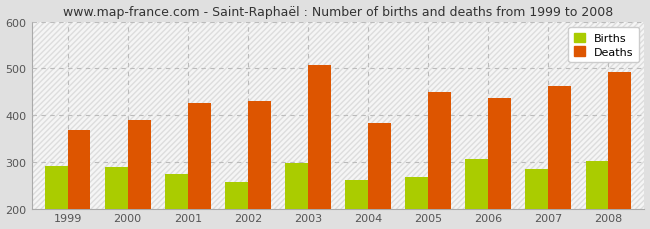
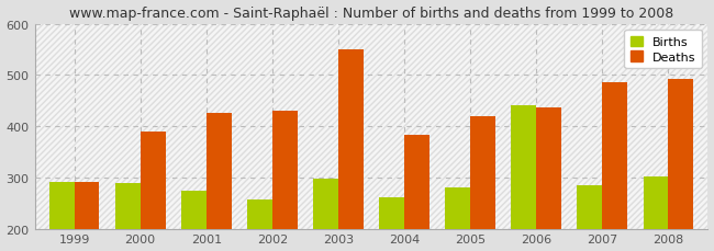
Deaths/1999: 368 -> 290
Deaths/2003: 508 -> 550
Births/2005: 268 -> 280
Deaths/2005: 449 -> 420
Births/2006: 307 -> 440
Deaths/2007: 462 -> 485
